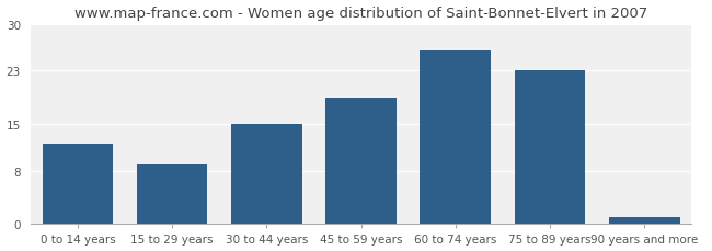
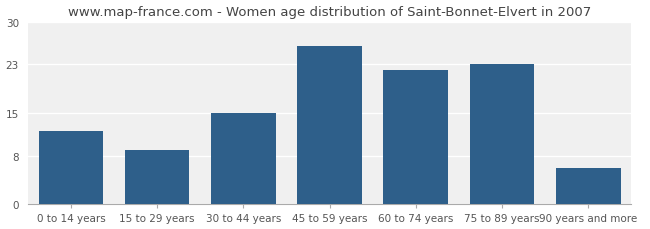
45 to 59 years: 19 -> 26
60 to 74 years: 26 -> 22
90 years and more: 1 -> 6
